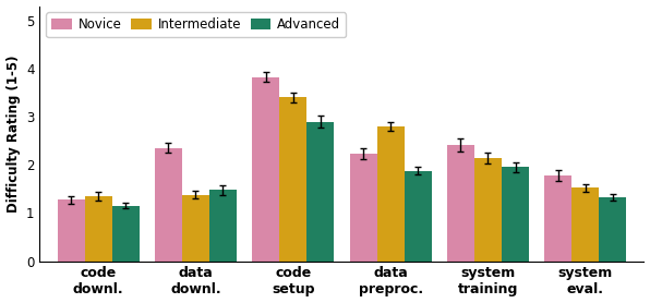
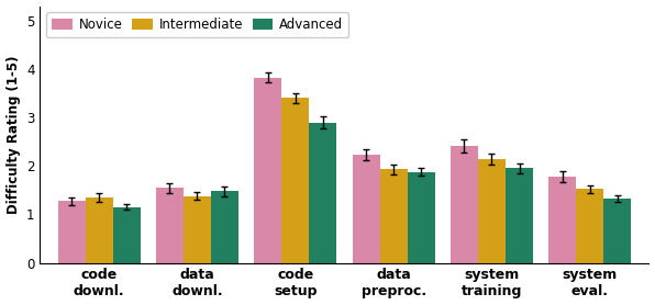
Novice/data downl.: 2.35 -> 1.55
Intermediate/data preproc.: 2.80 -> 1.93
